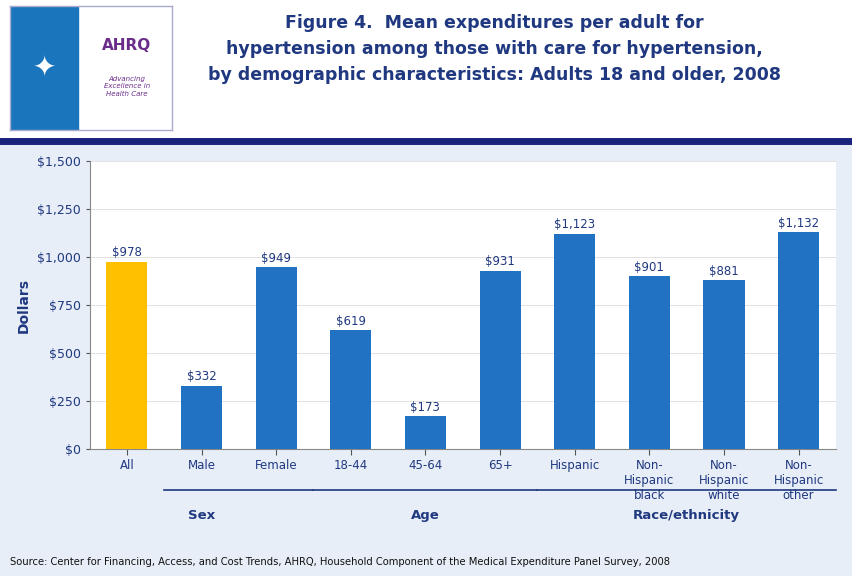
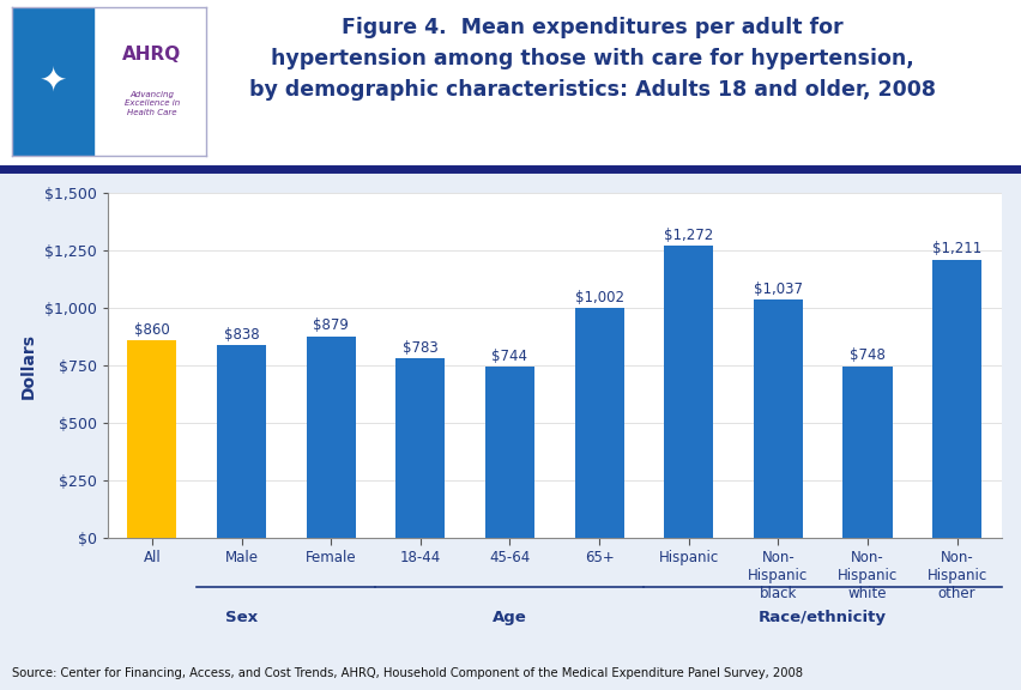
All: $978 -> $860
Male: $332 -> $838
Female: $949 -> $879
18-44: $619 -> $783
45-64: $173 -> $744
65+: $931 -> $1,002
Hispanic: $1,123 -> $1,272
Non- Hispanic black: $901 -> $1,037
Non- Hispanic white: $881 -> $748
Non- Hispanic other: $1,132 -> $1,211
